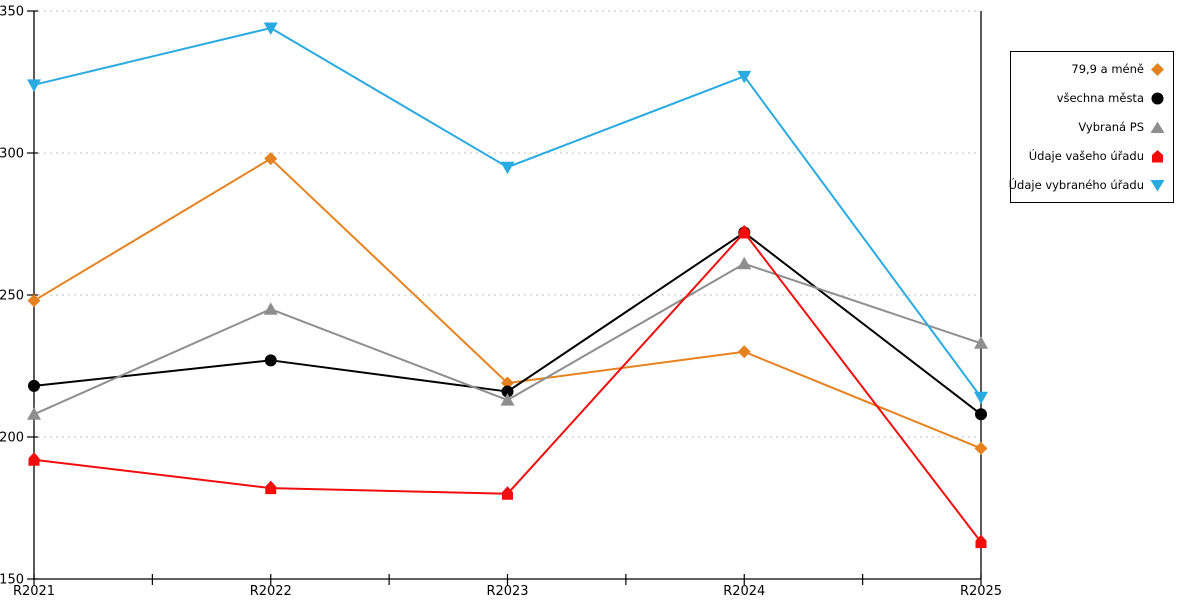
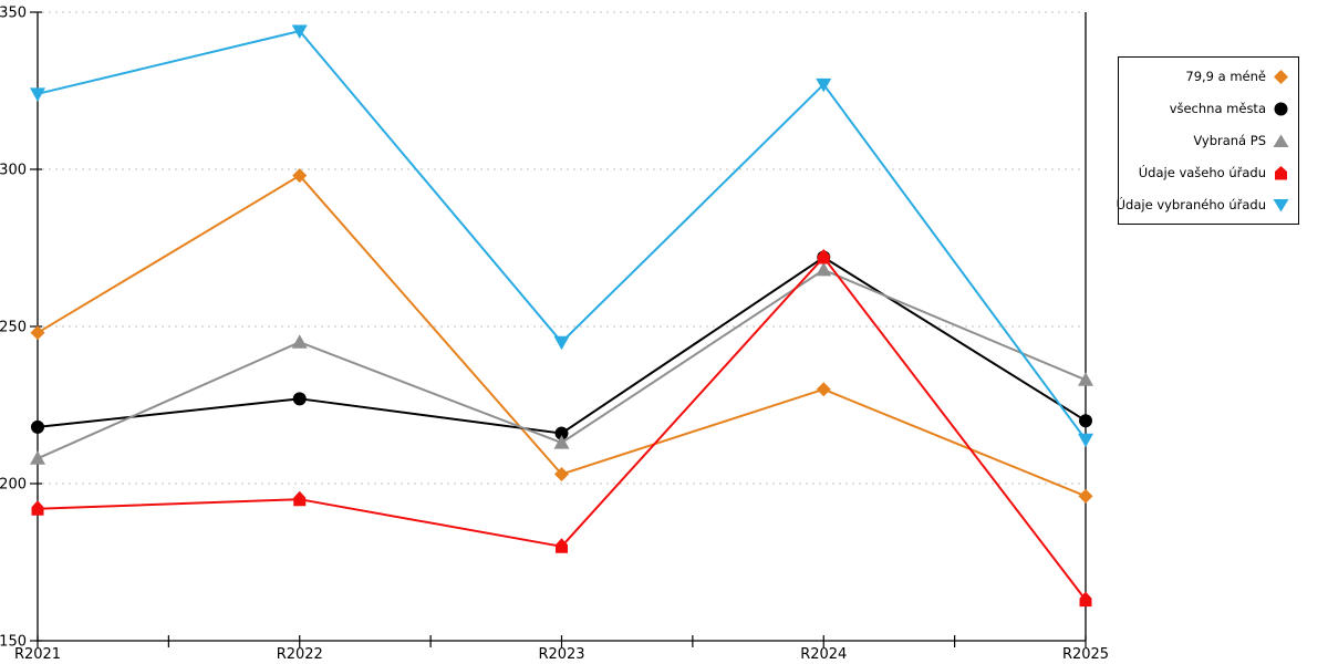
Údaje vašeho úřadu/R2022: 182 -> 195
79,9 a méně/R2023: 219 -> 203
Údaje vybraného úřadu/R2023: 295 -> 245
Vybraná PS/R2024: 261 -> 268
všechna města/R2025: 208 -> 220
